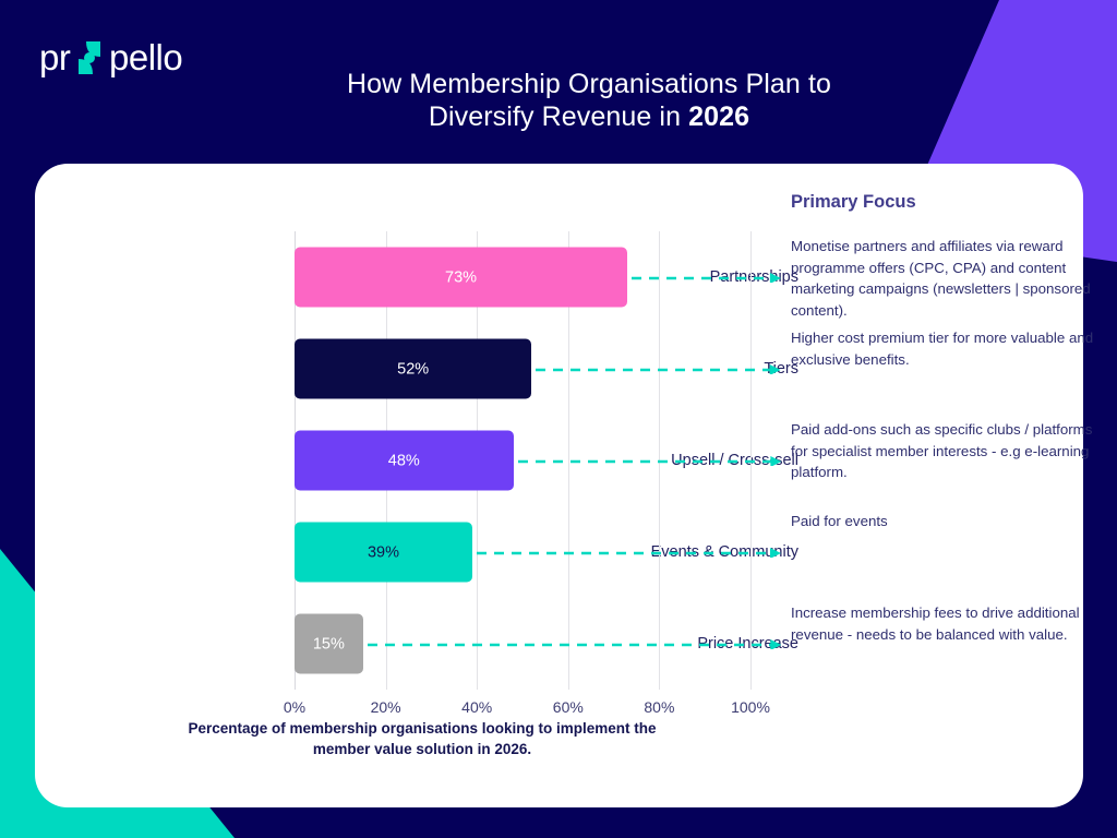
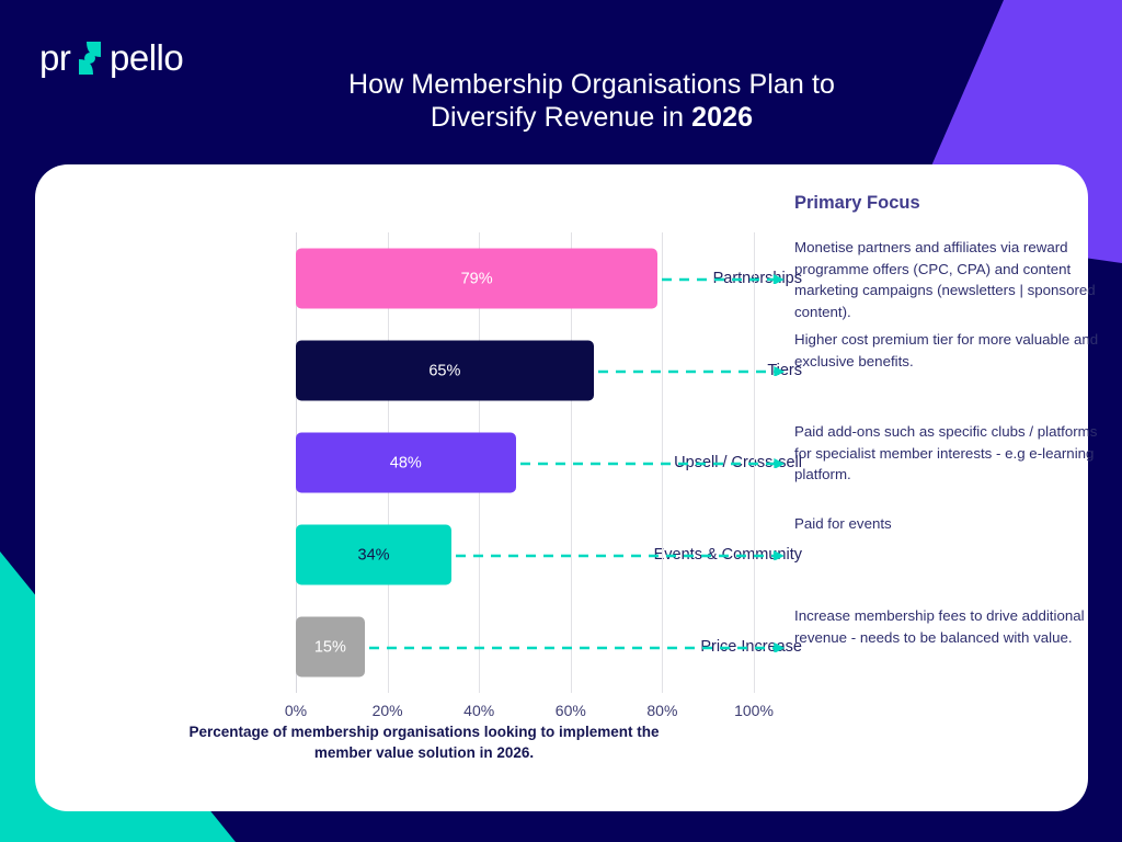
Partnerships: 73% -> 79%
Tiers: 52% -> 65%
Events & Community: 39% -> 34%
